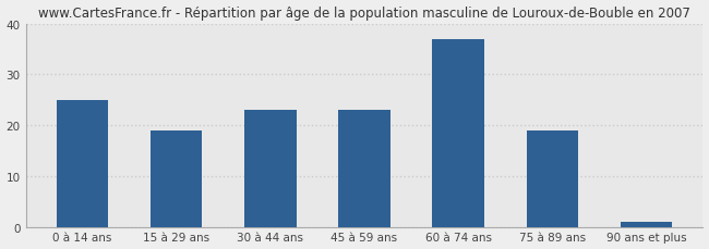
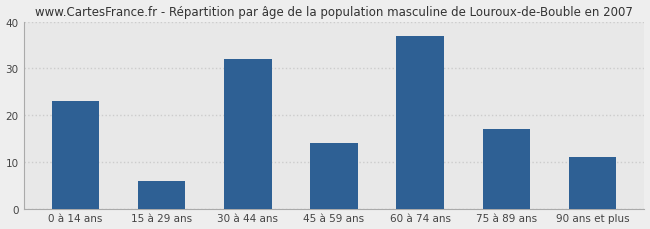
0 à 14 ans: 25 -> 23
15 à 29 ans: 19 -> 6
30 à 44 ans: 23 -> 32
45 à 59 ans: 23 -> 14
75 à 89 ans: 19 -> 17
90 ans et plus: 1 -> 11
